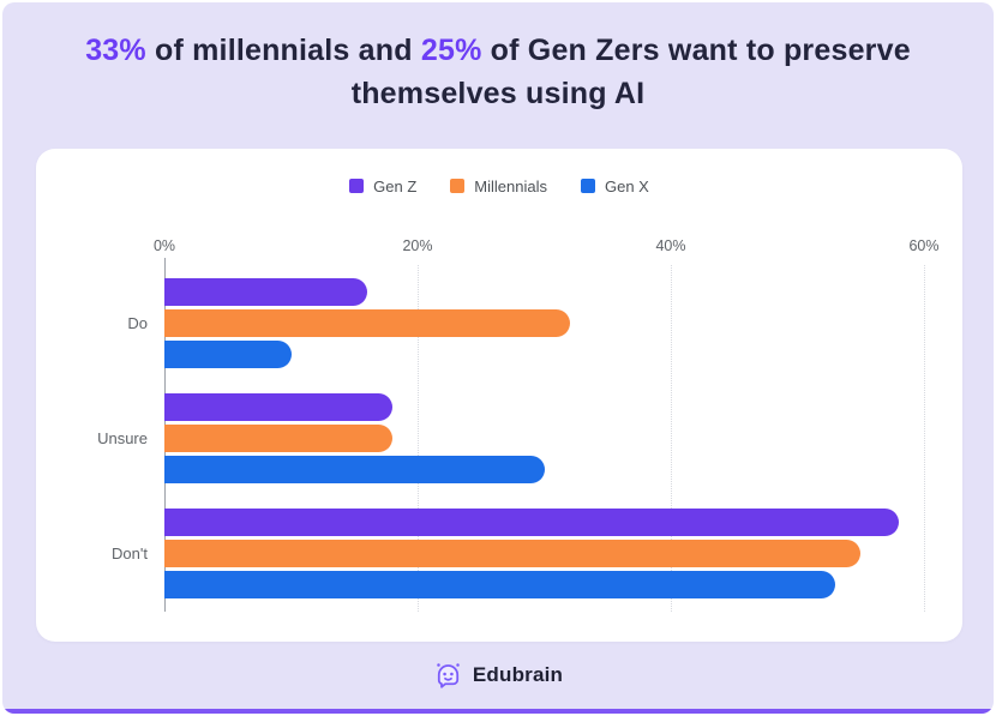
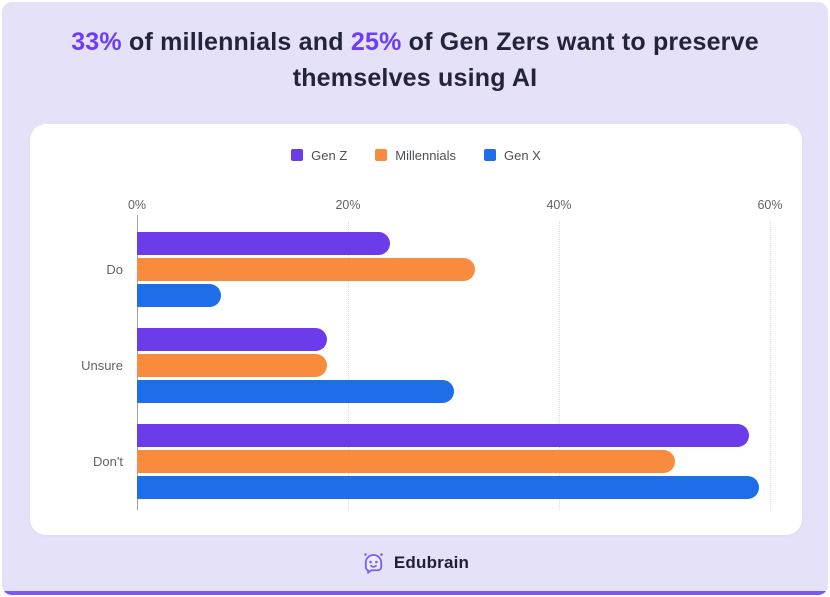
Gen Z/Do: 16% -> 24%
Gen X/Do: 10% -> 8%
Millennials/Don't: 55% -> 51%
Gen X/Don't: 53% -> 59%
